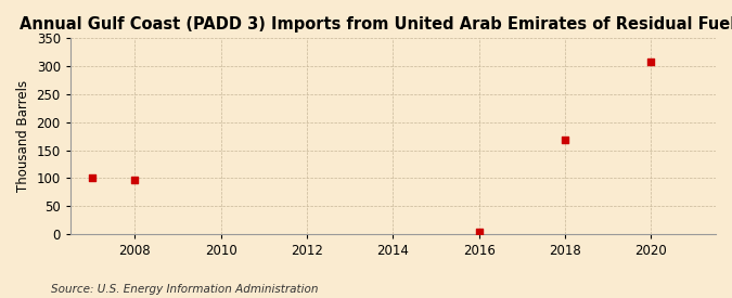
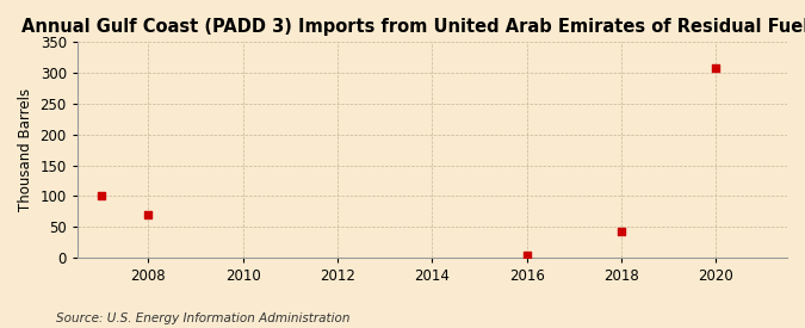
2008: 96 -> 70
2018: 168 -> 43
